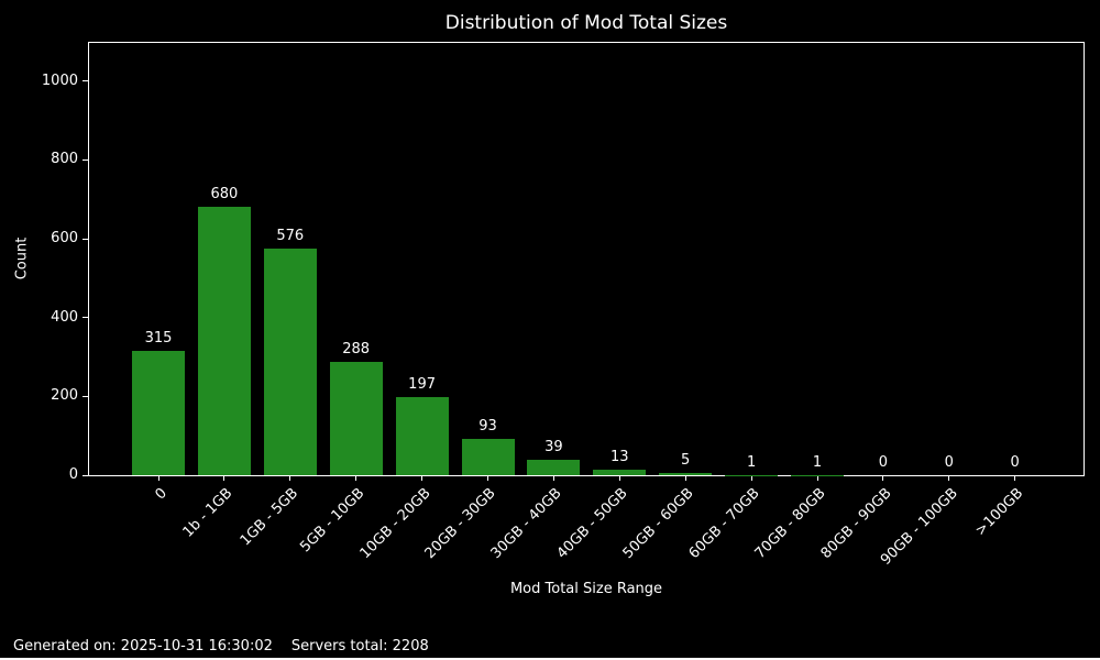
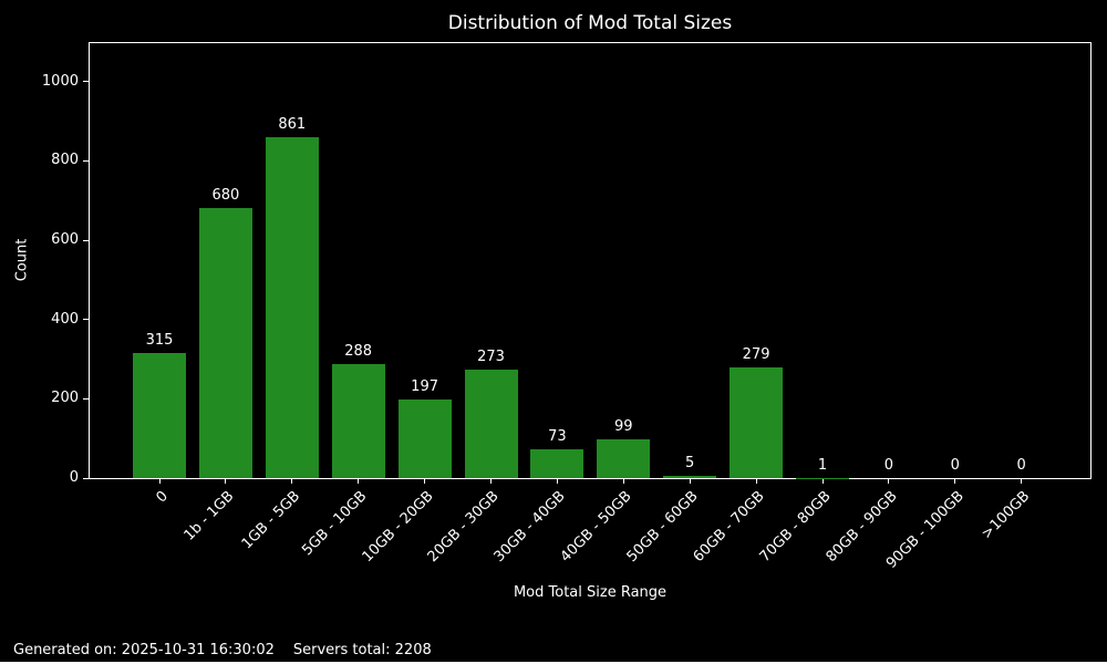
1GB - 5GB: 576 -> 861
20GB - 30GB: 93 -> 273
30GB - 40GB: 39 -> 73
40GB - 50GB: 13 -> 99
60GB - 70GB: 1 -> 279
